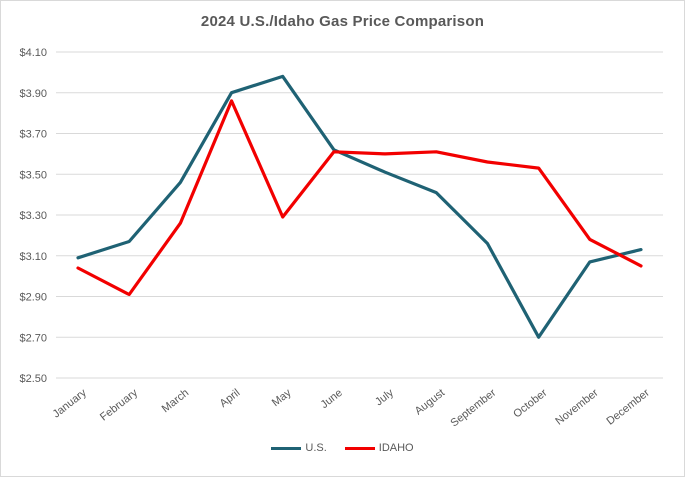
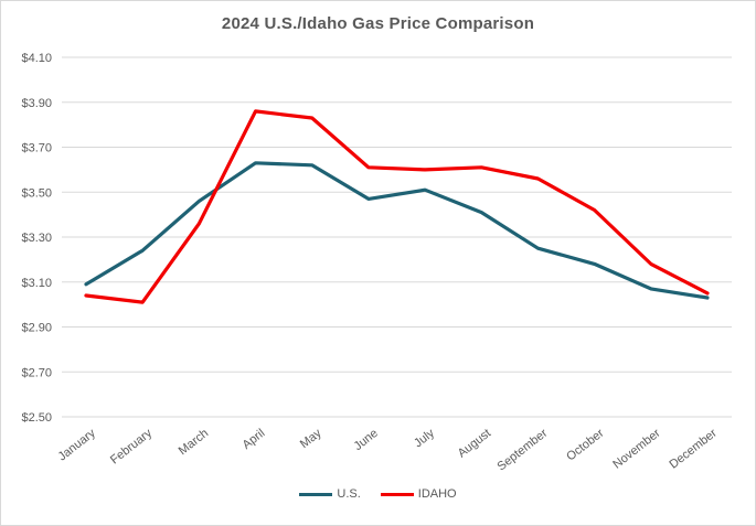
U.S./February: $3.17 -> $3.24
IDAHO/February: $2.91 -> $3.01
IDAHO/March: $3.26 -> $3.36
U.S./April: $3.90 -> $3.63
U.S./May: $3.98 -> $3.62
IDAHO/May: $3.29 -> $3.83
U.S./June: $3.62 -> $3.47
U.S./September: $3.16 -> $3.25
U.S./October: $2.70 -> $3.18
IDAHO/October: $3.53 -> $3.42
U.S./December: $3.13 -> $3.03
